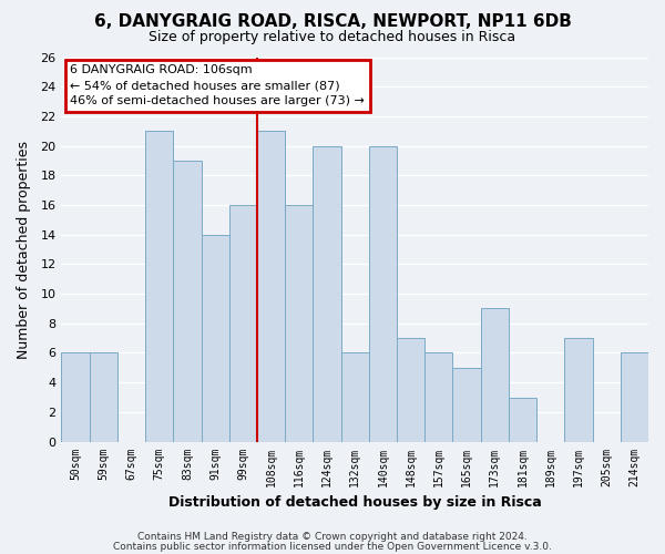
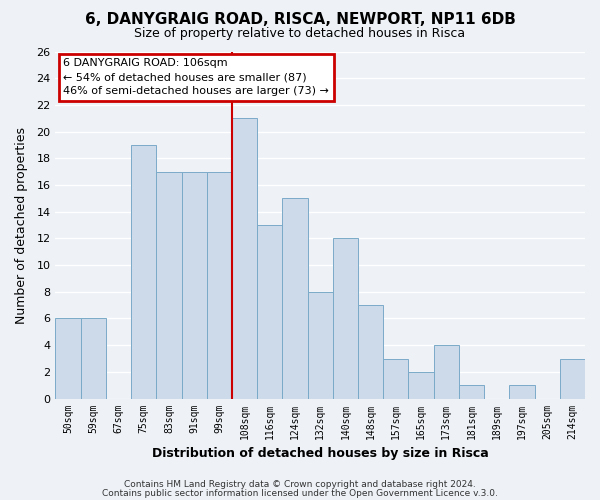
75sqm: 21 -> 19
83sqm: 19 -> 17
91sqm: 14 -> 17
99sqm: 16 -> 17
116sqm: 16 -> 13
124sqm: 20 -> 15
132sqm: 6 -> 8
140sqm: 20 -> 12
157sqm: 6 -> 3
165sqm: 5 -> 2
173sqm: 9 -> 4
181sqm: 3 -> 1
197sqm: 7 -> 1
214sqm: 6 -> 3
